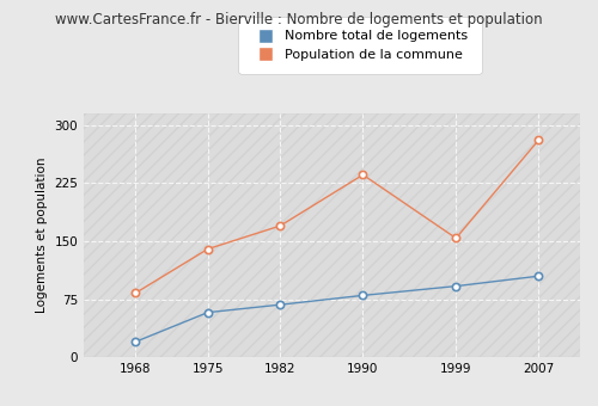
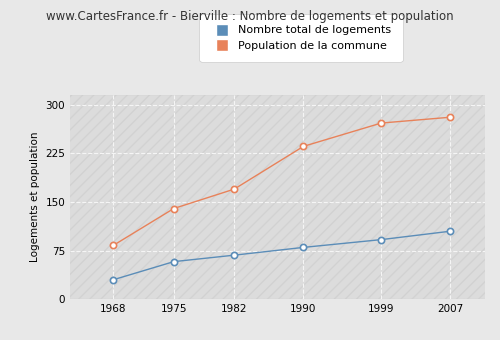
Nombre total de logements/1968: 20 -> 30
Population de la commune/1999: 154 -> 272
